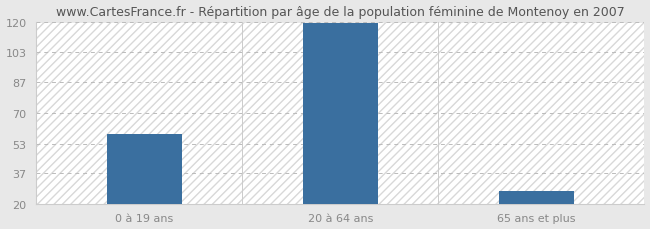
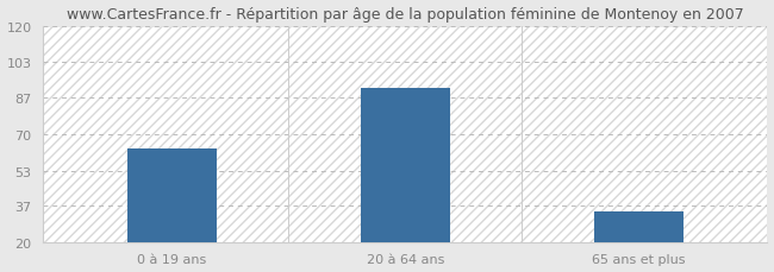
0 à 19 ans: 58 -> 63
20 à 64 ans: 119 -> 91
65 ans et plus: 27 -> 34
